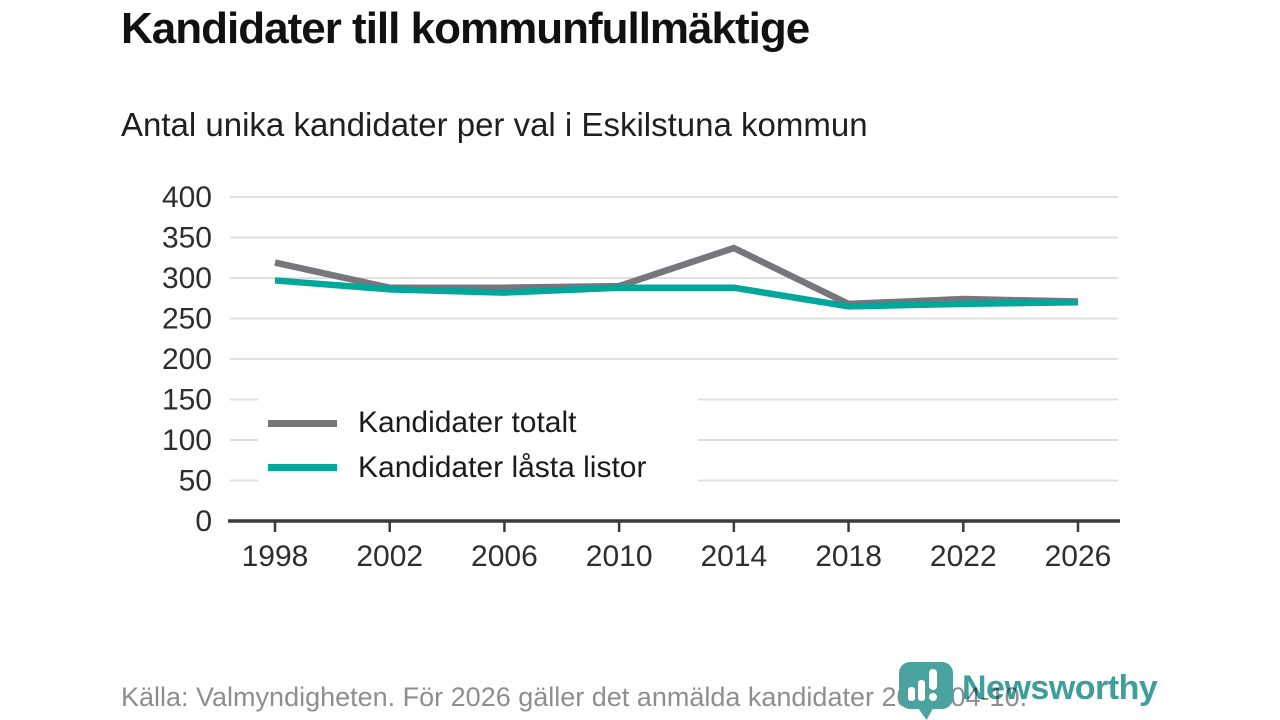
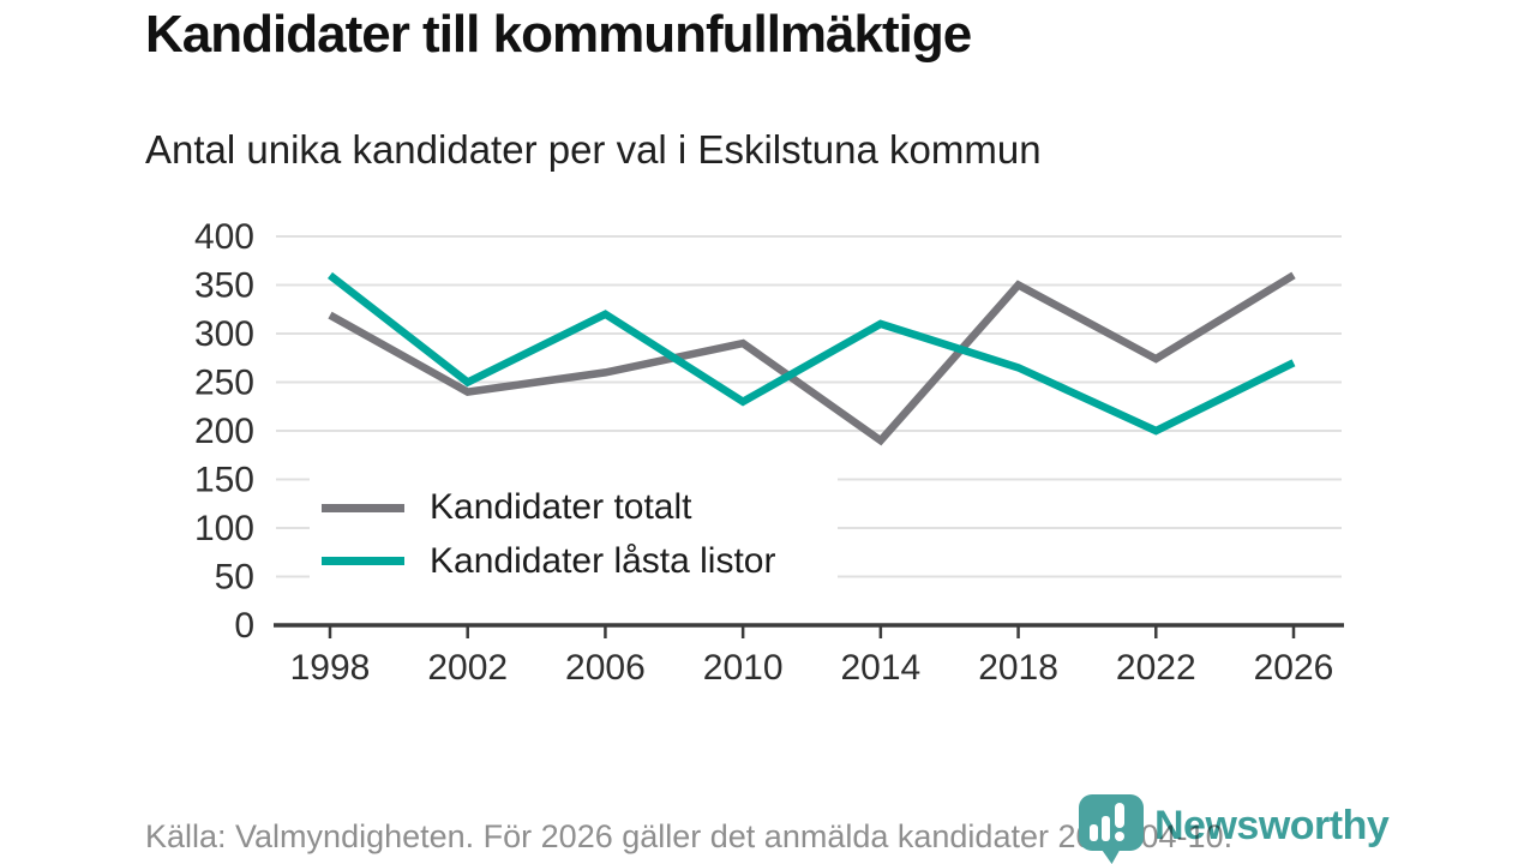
Kandidater låsta listor/1998: 300 -> 360
Kandidater totalt/2002: 290 -> 240
Kandidater låsta listor/2002: 290 -> 250
Kandidater totalt/2006: 290 -> 260
Kandidater låsta listor/2006: 280 -> 320
Kandidater låsta listor/2010: 290 -> 230
Kandidater totalt/2014: 340 -> 190
Kandidater låsta listor/2014: 290 -> 310
Kandidater totalt/2018: 270 -> 350
Kandidater låsta listor/2022: 270 -> 200
Kandidater totalt/2026: 270 -> 360
